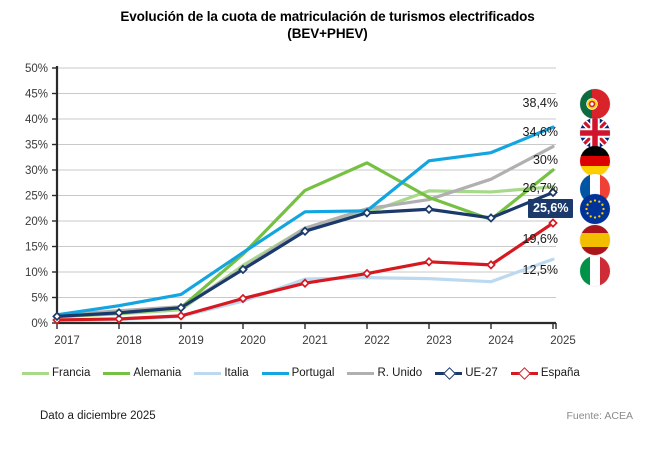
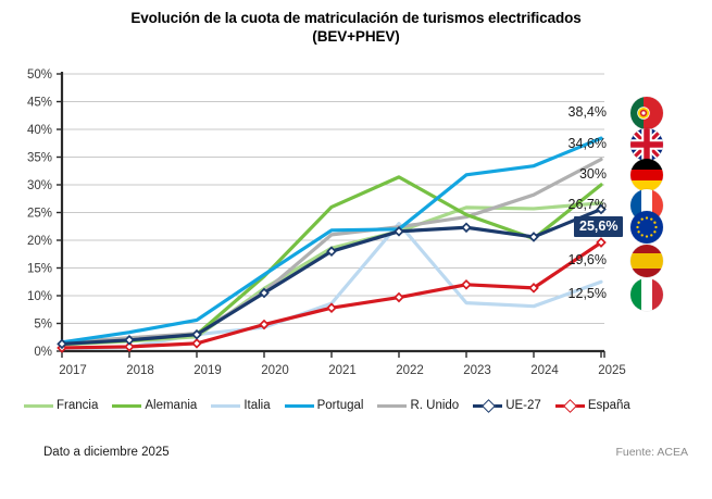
Italia/2019: 1% -> 3%
R. Unido/2021: 19% -> 21%
Italia/2022: 9% -> 23%
